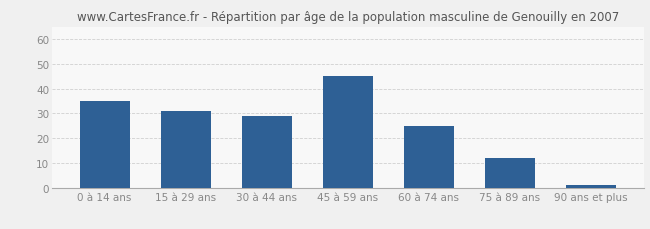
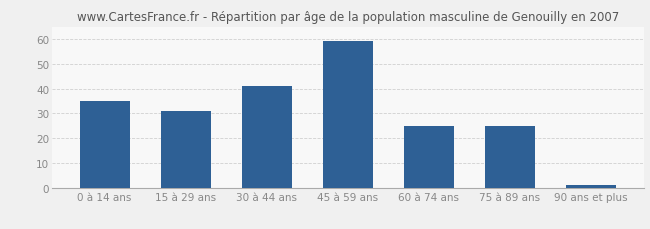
30 à 44 ans: 29 -> 41
45 à 59 ans: 45 -> 59
75 à 89 ans: 12 -> 25
